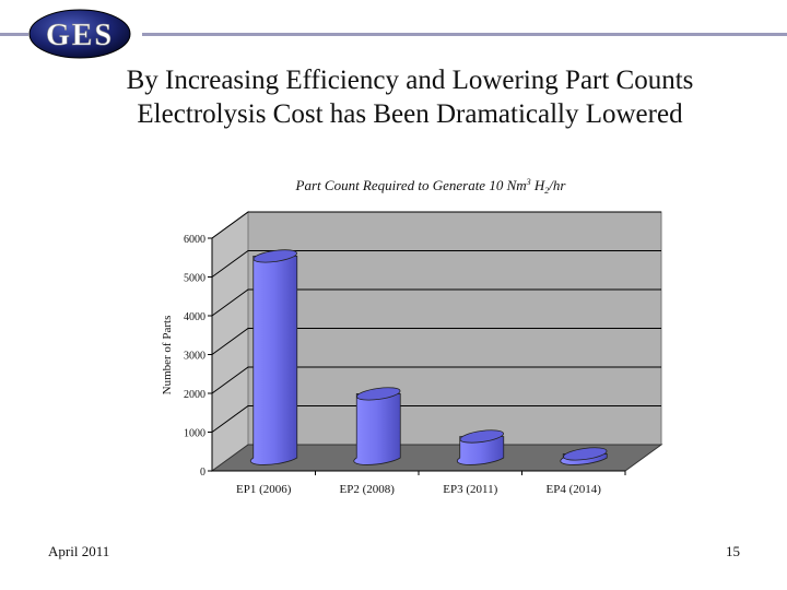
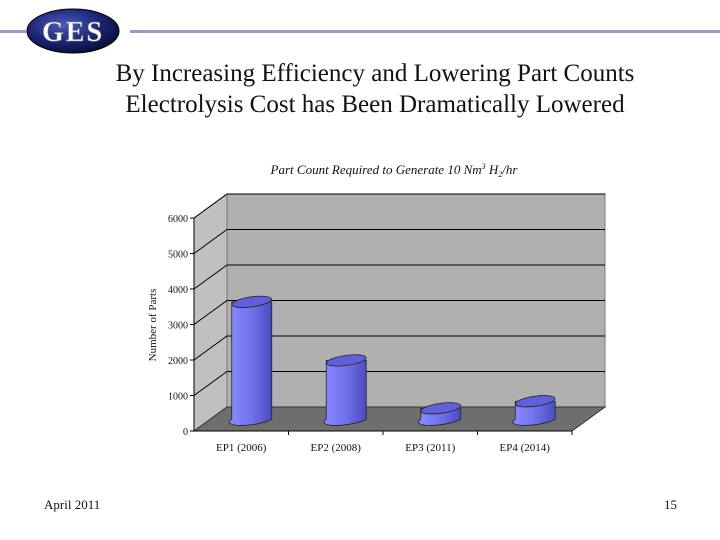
EP1 (2006): 5200 -> 3300
EP3 (2011): 600 -> 300
EP4 (2014): 100 -> 500
